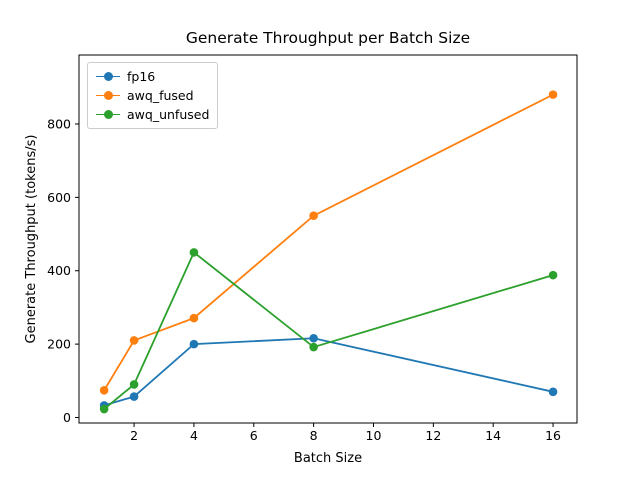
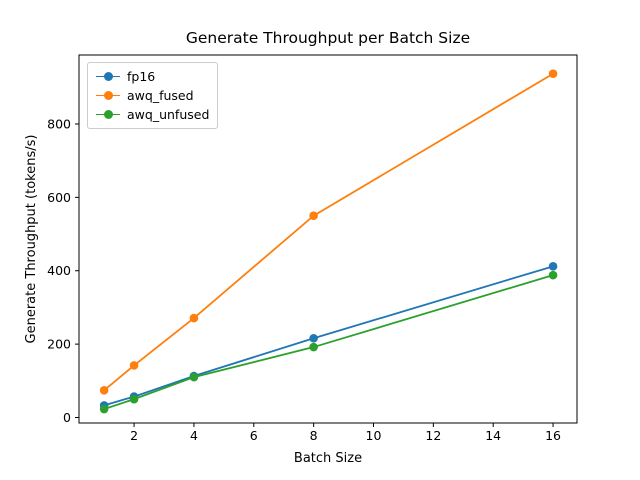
awq_fused/2: 210 -> 140
awq_unfused/2: 90 -> 50
fp16/4: 200 -> 110
awq_unfused/4: 450 -> 110
fp16/16: 70 -> 410
awq_fused/16: 880 -> 940
